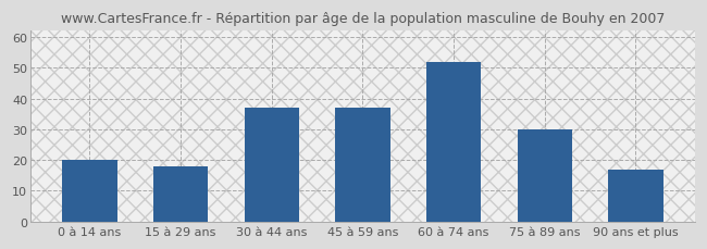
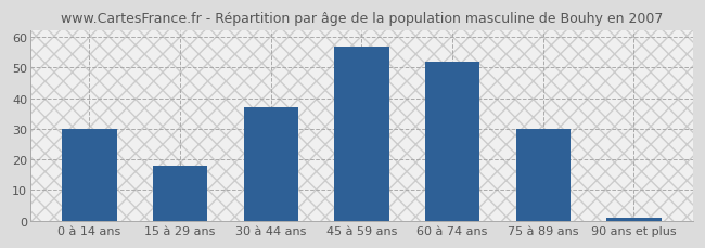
0 à 14 ans: 20 -> 30
45 à 59 ans: 37 -> 57
90 ans et plus: 17 -> 1
